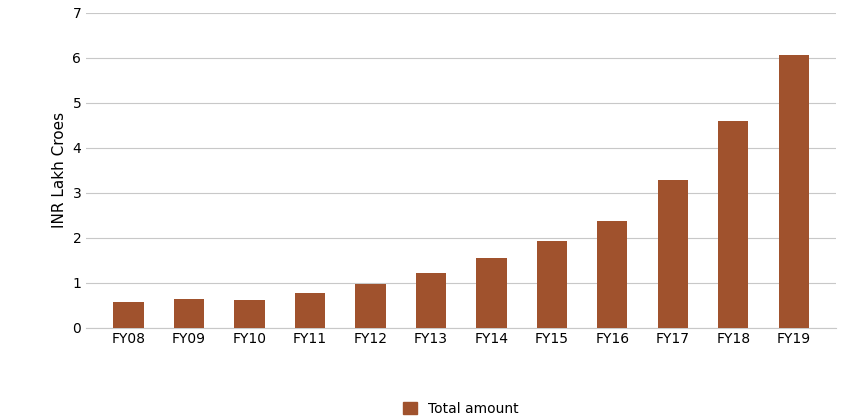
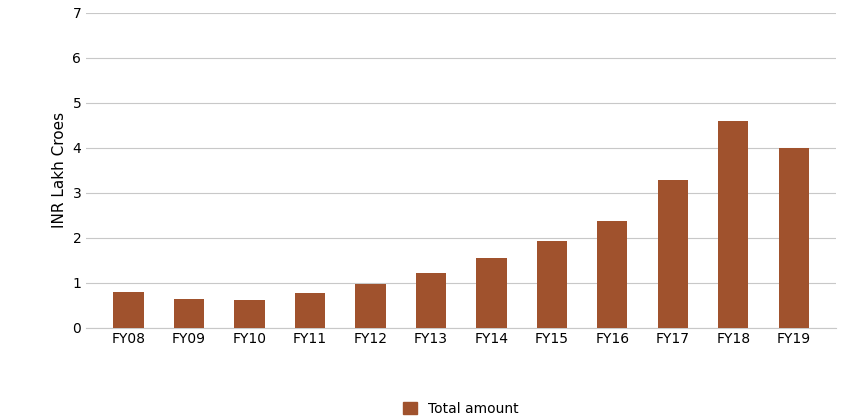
FY08: 0.58 -> 0.80
FY19: 6.05 -> 4.00
